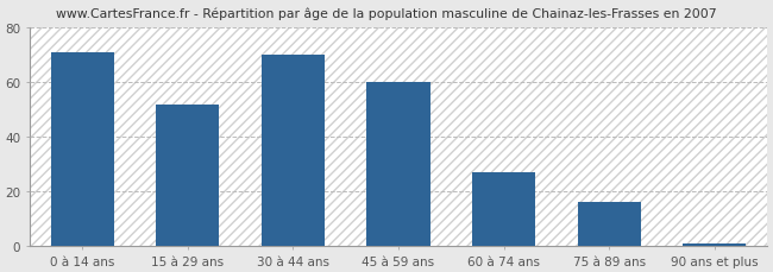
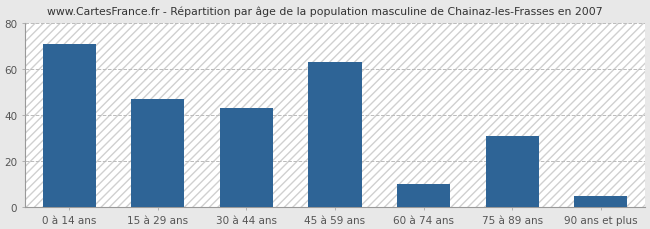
15 à 29 ans: 52 -> 47
30 à 44 ans: 70 -> 43
45 à 59 ans: 60 -> 63
60 à 74 ans: 27 -> 10
75 à 89 ans: 16 -> 31
90 ans et plus: 1 -> 5
